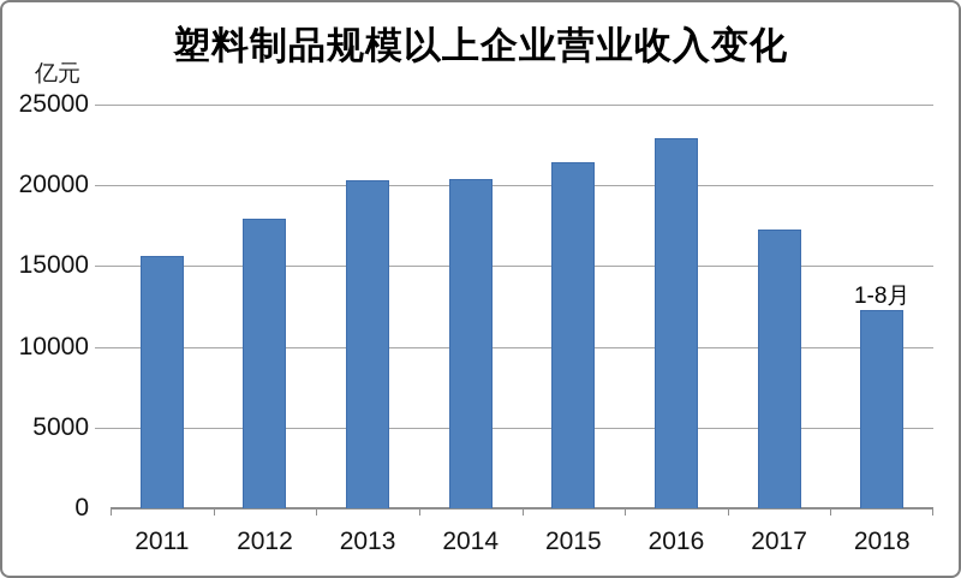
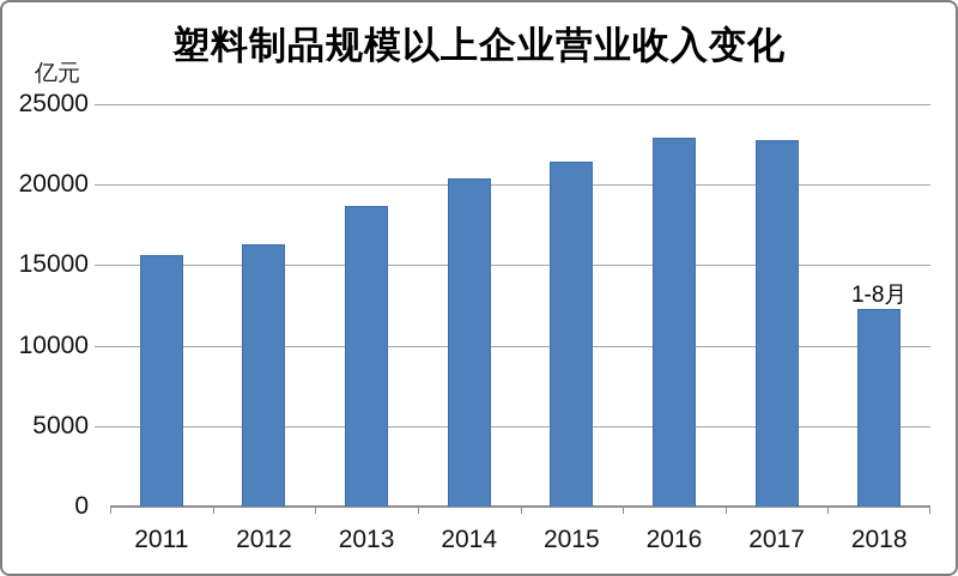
2012: 17900 -> 16300
2013: 20300 -> 18700
2017: 17300 -> 22800
